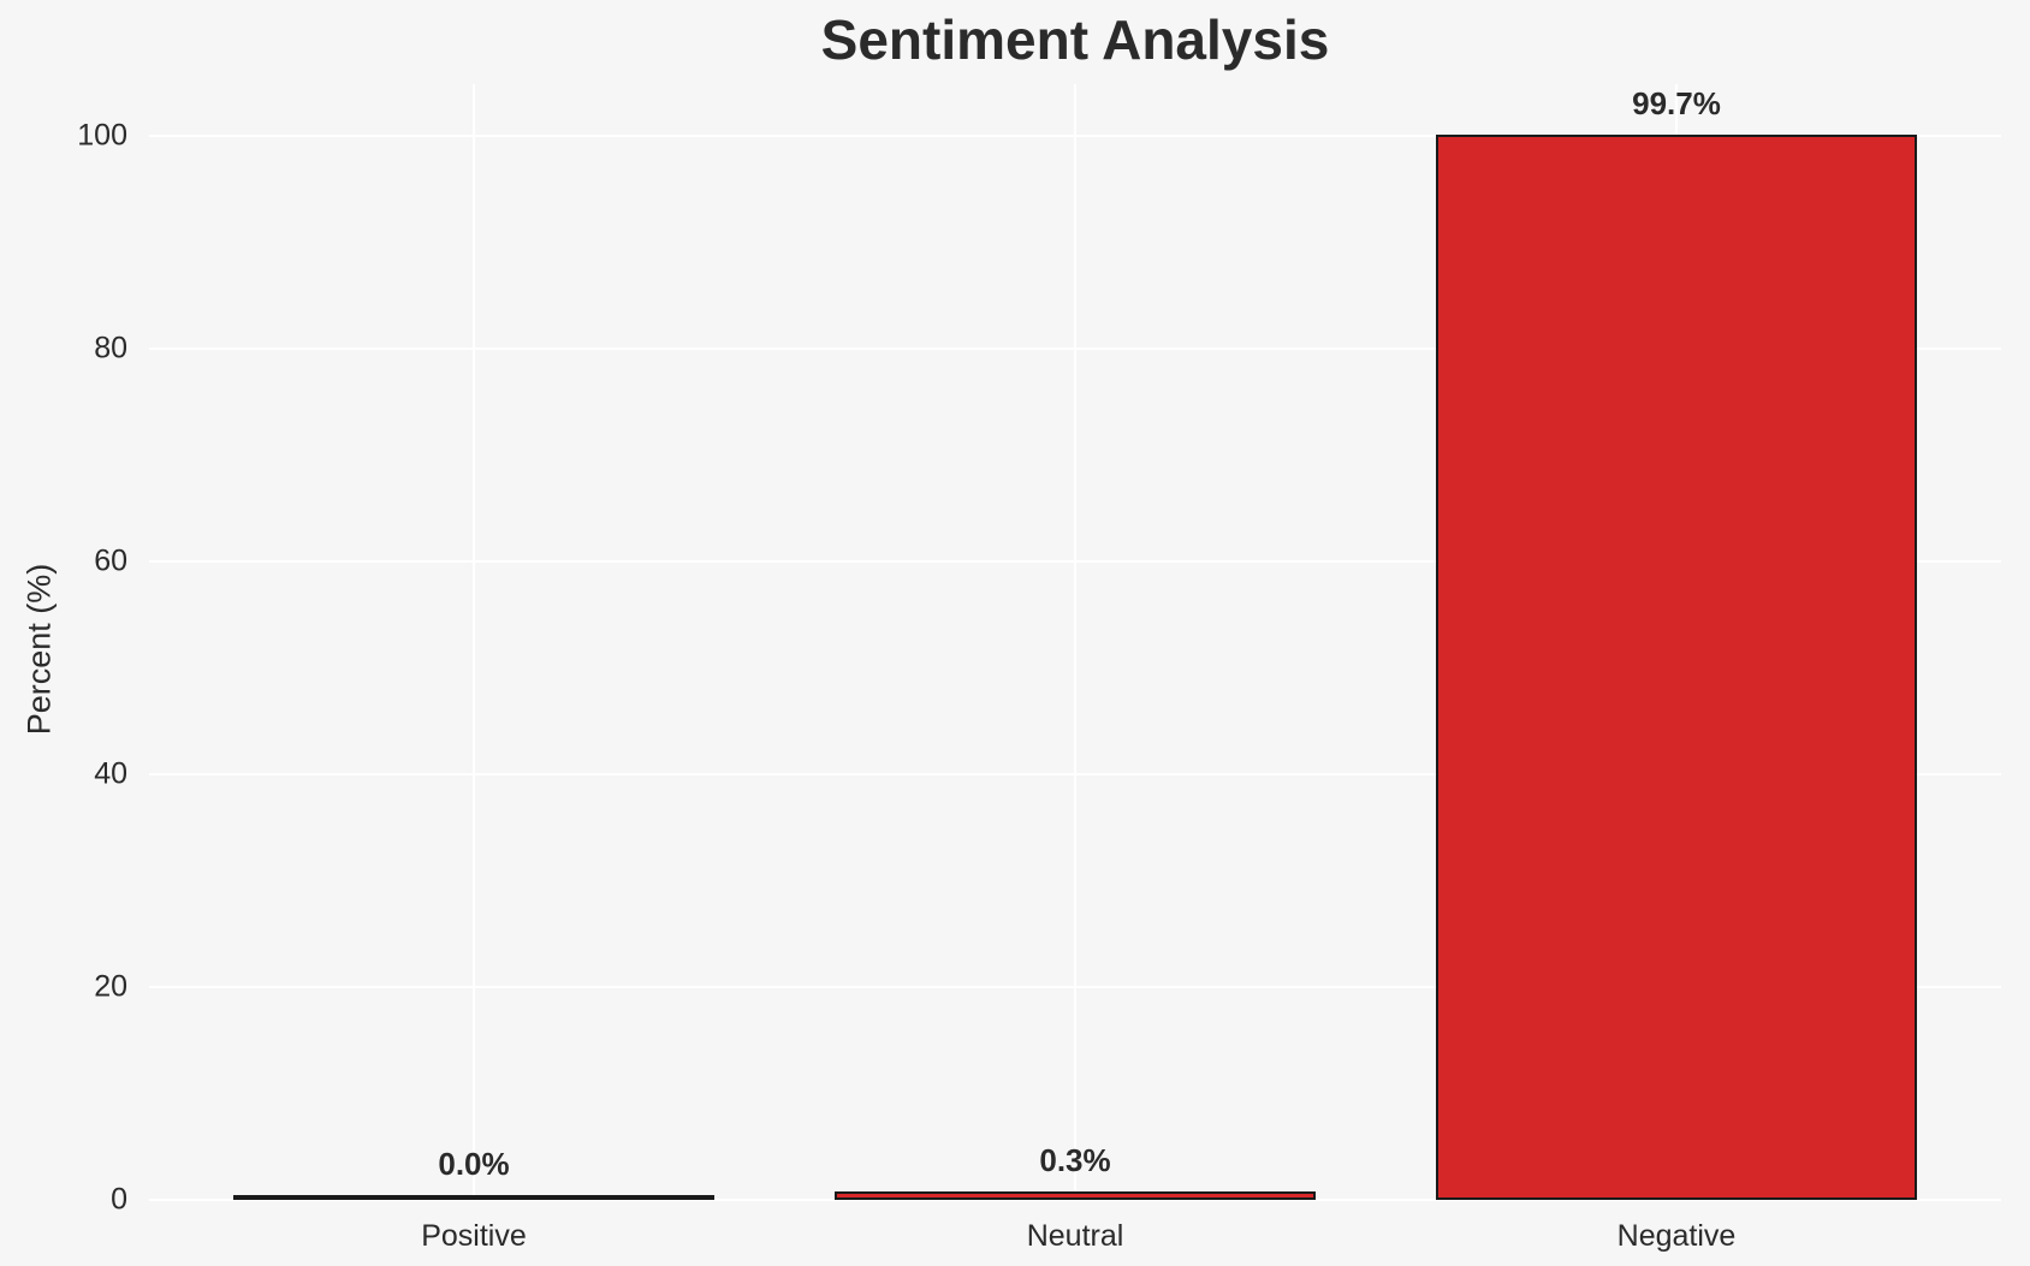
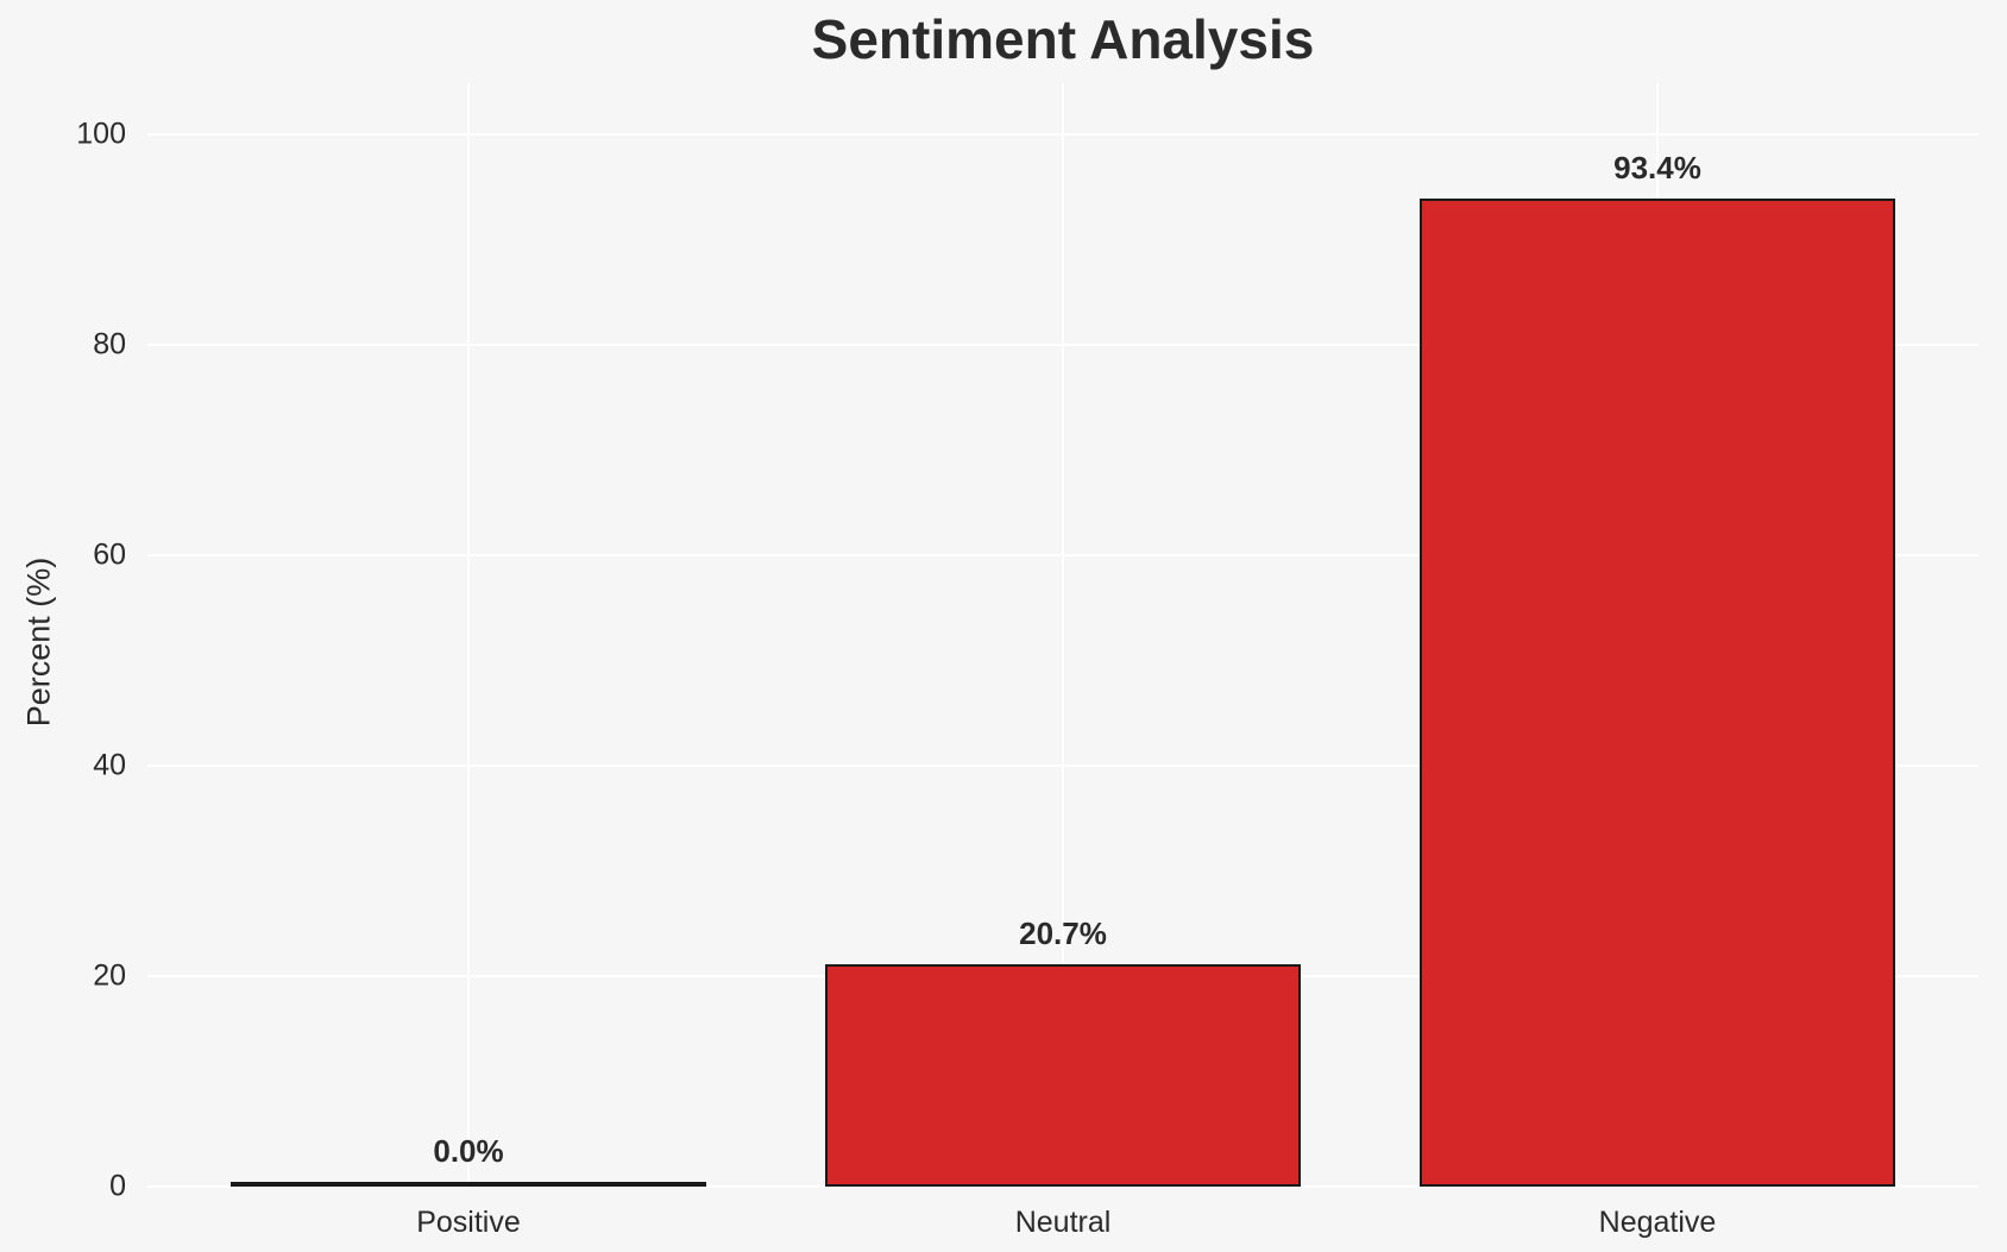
Neutral: 0.3% -> 20.7%
Negative: 99.7% -> 93.4%
